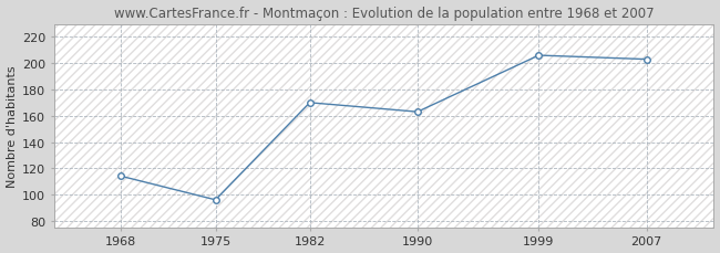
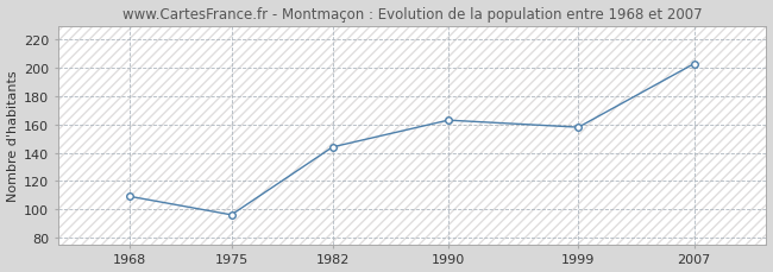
1968: 114 -> 109
1982: 170 -> 144
1999: 206 -> 158
